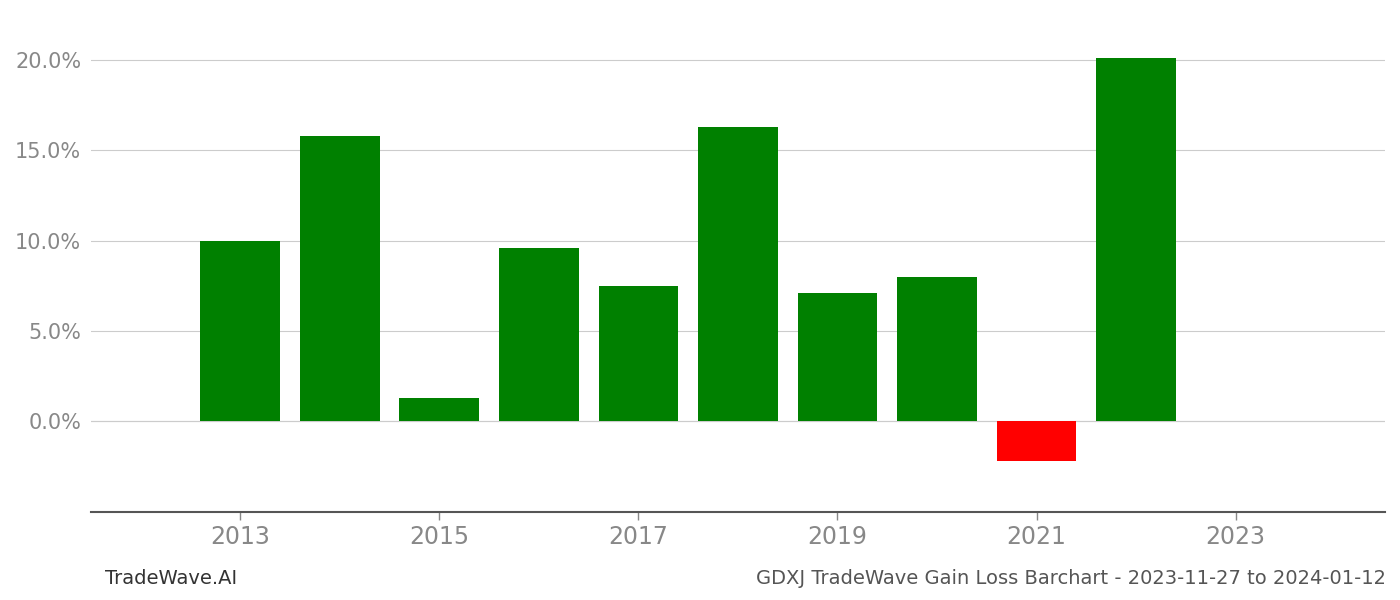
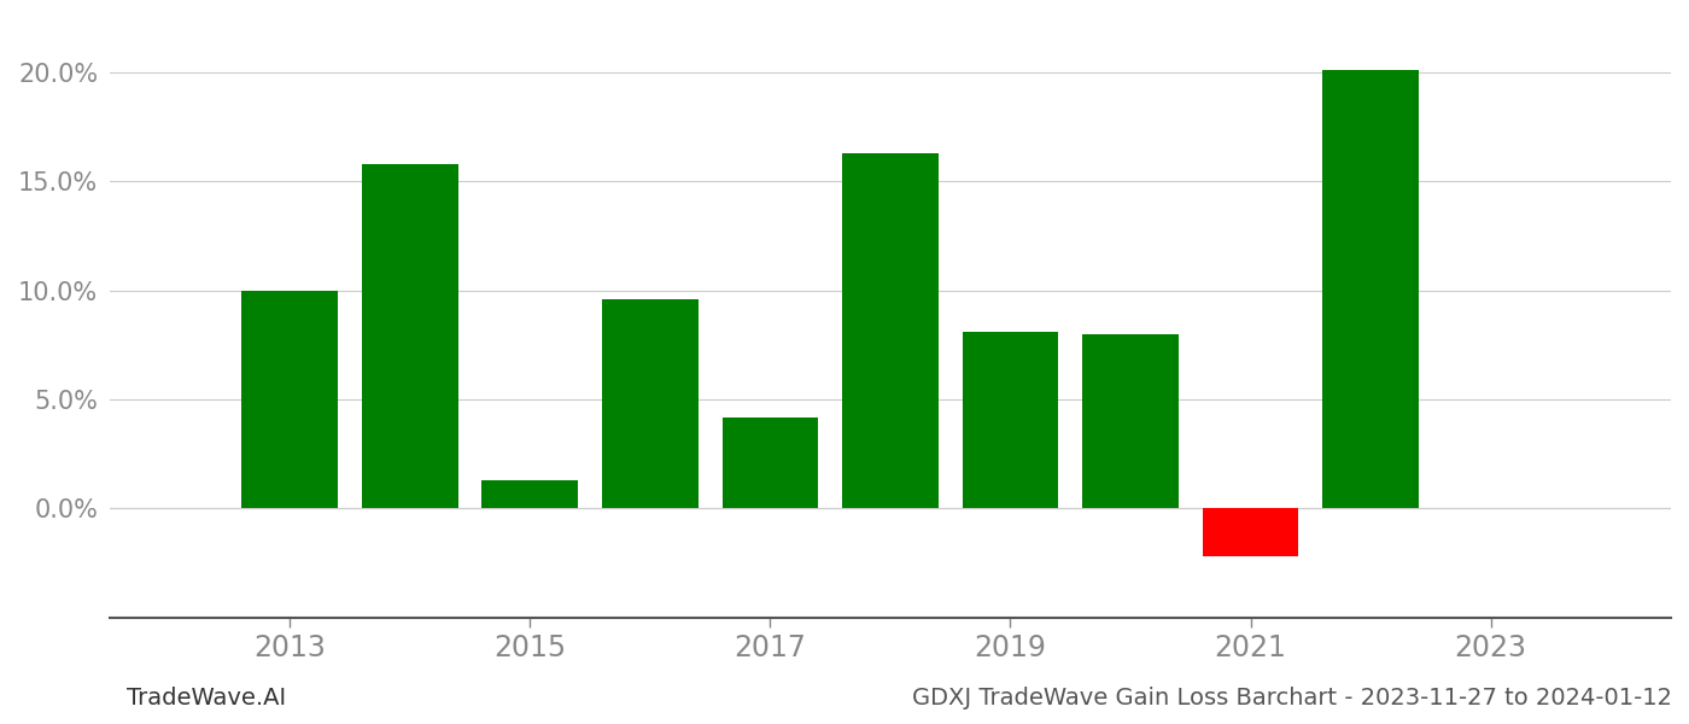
2017: 7.5% -> 4.2%
2019: 7.1% -> 8.1%
